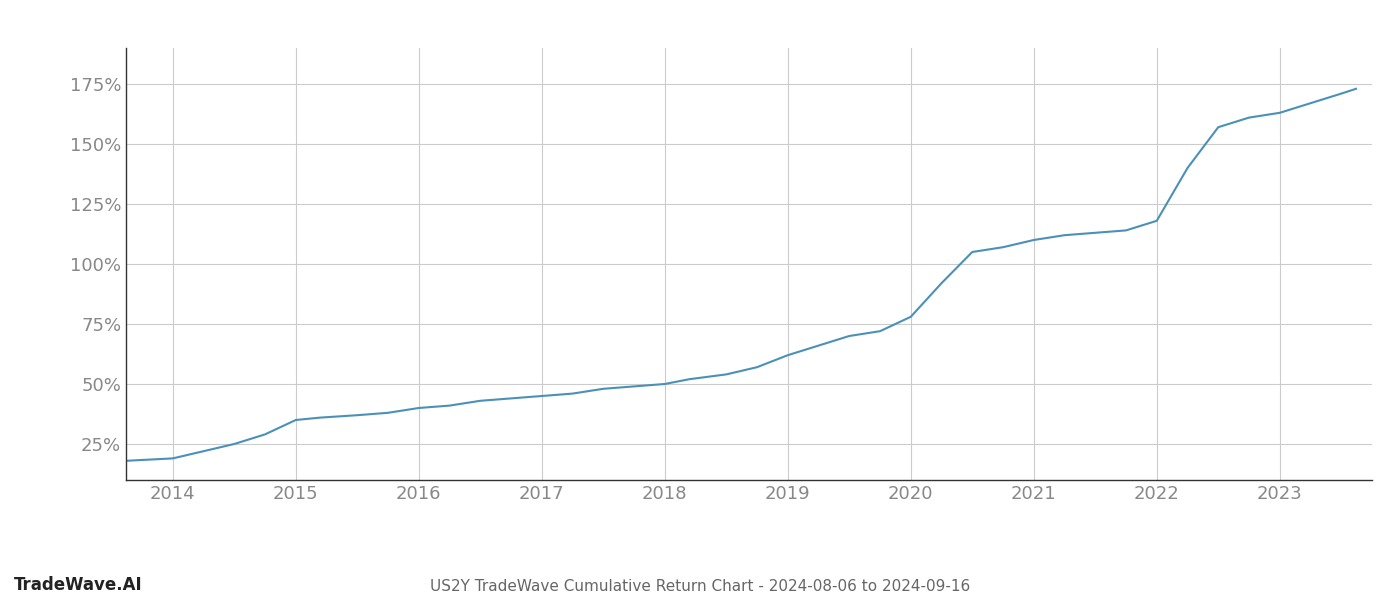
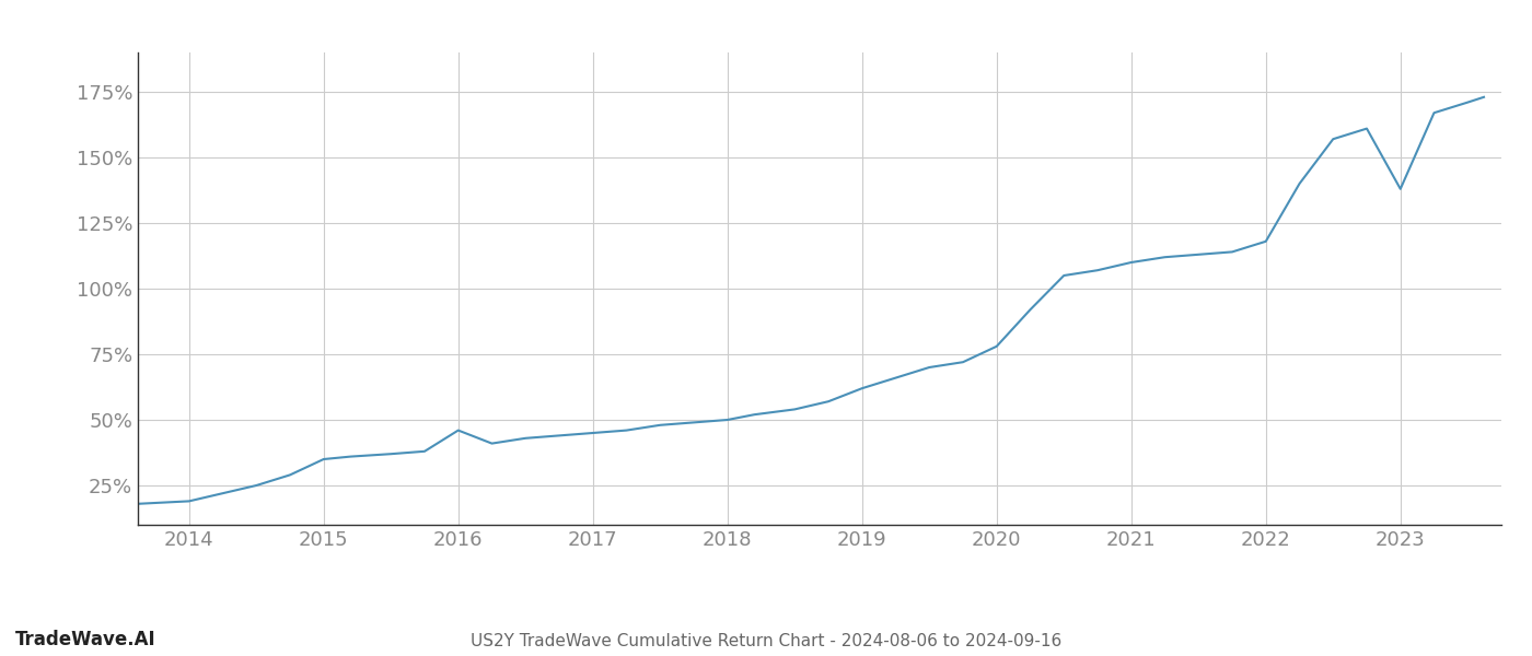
2016: 40% -> 46%
2023: 163% -> 138%
